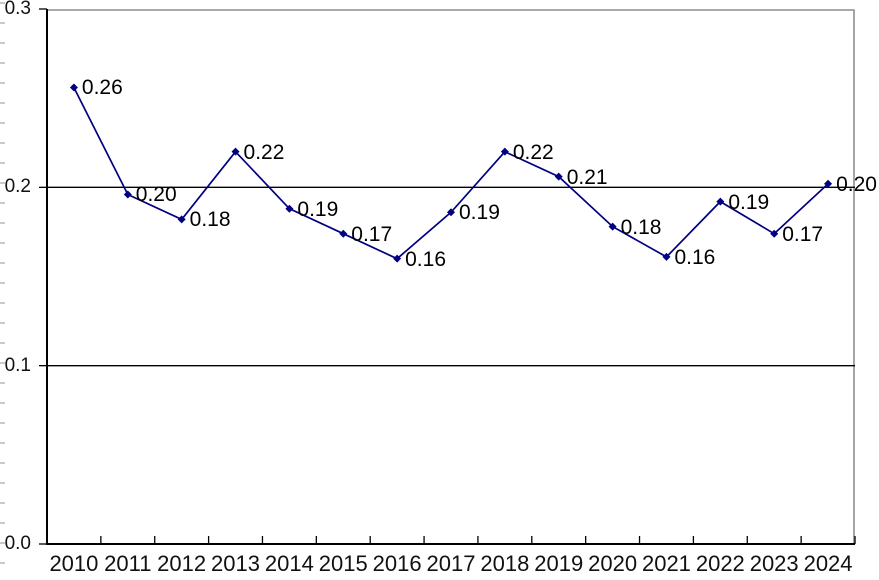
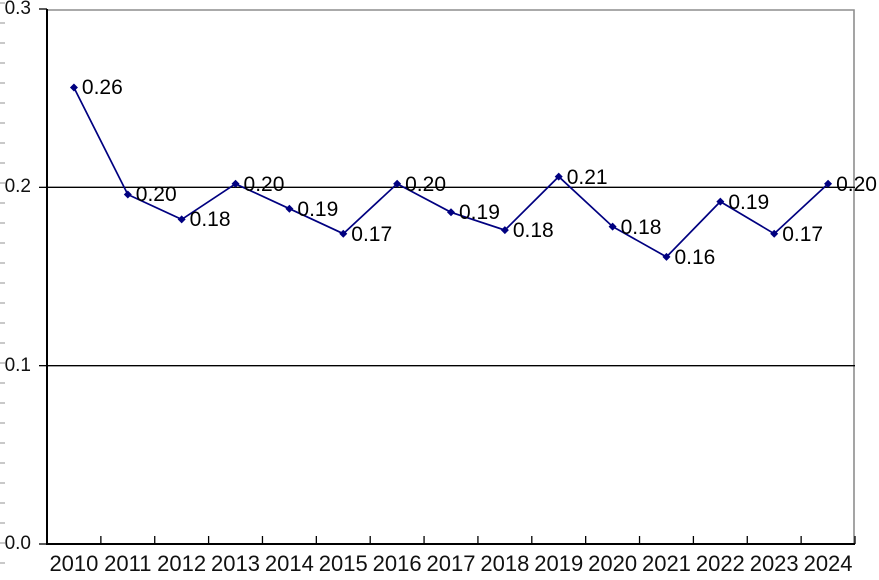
2013: 0.22 -> 0.20
2016: 0.16 -> 0.20
2018: 0.22 -> 0.18
